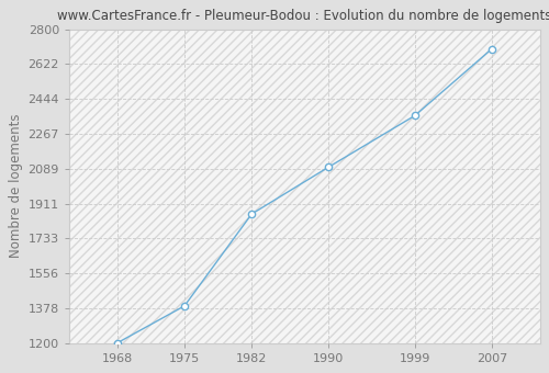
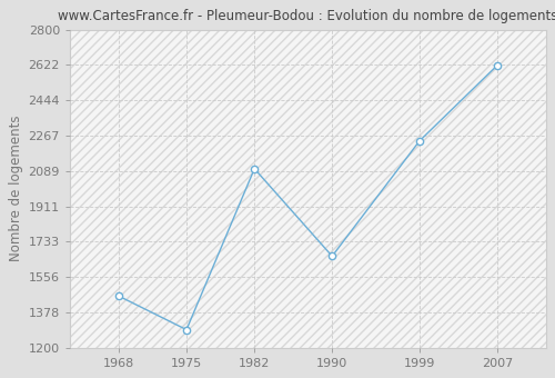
1968: 1200 -> 1460
1975: 1390 -> 1290
1982: 1860 -> 2100
1990: 2100 -> 1660
1999: 2360 -> 2240
2007: 2700 -> 2620
